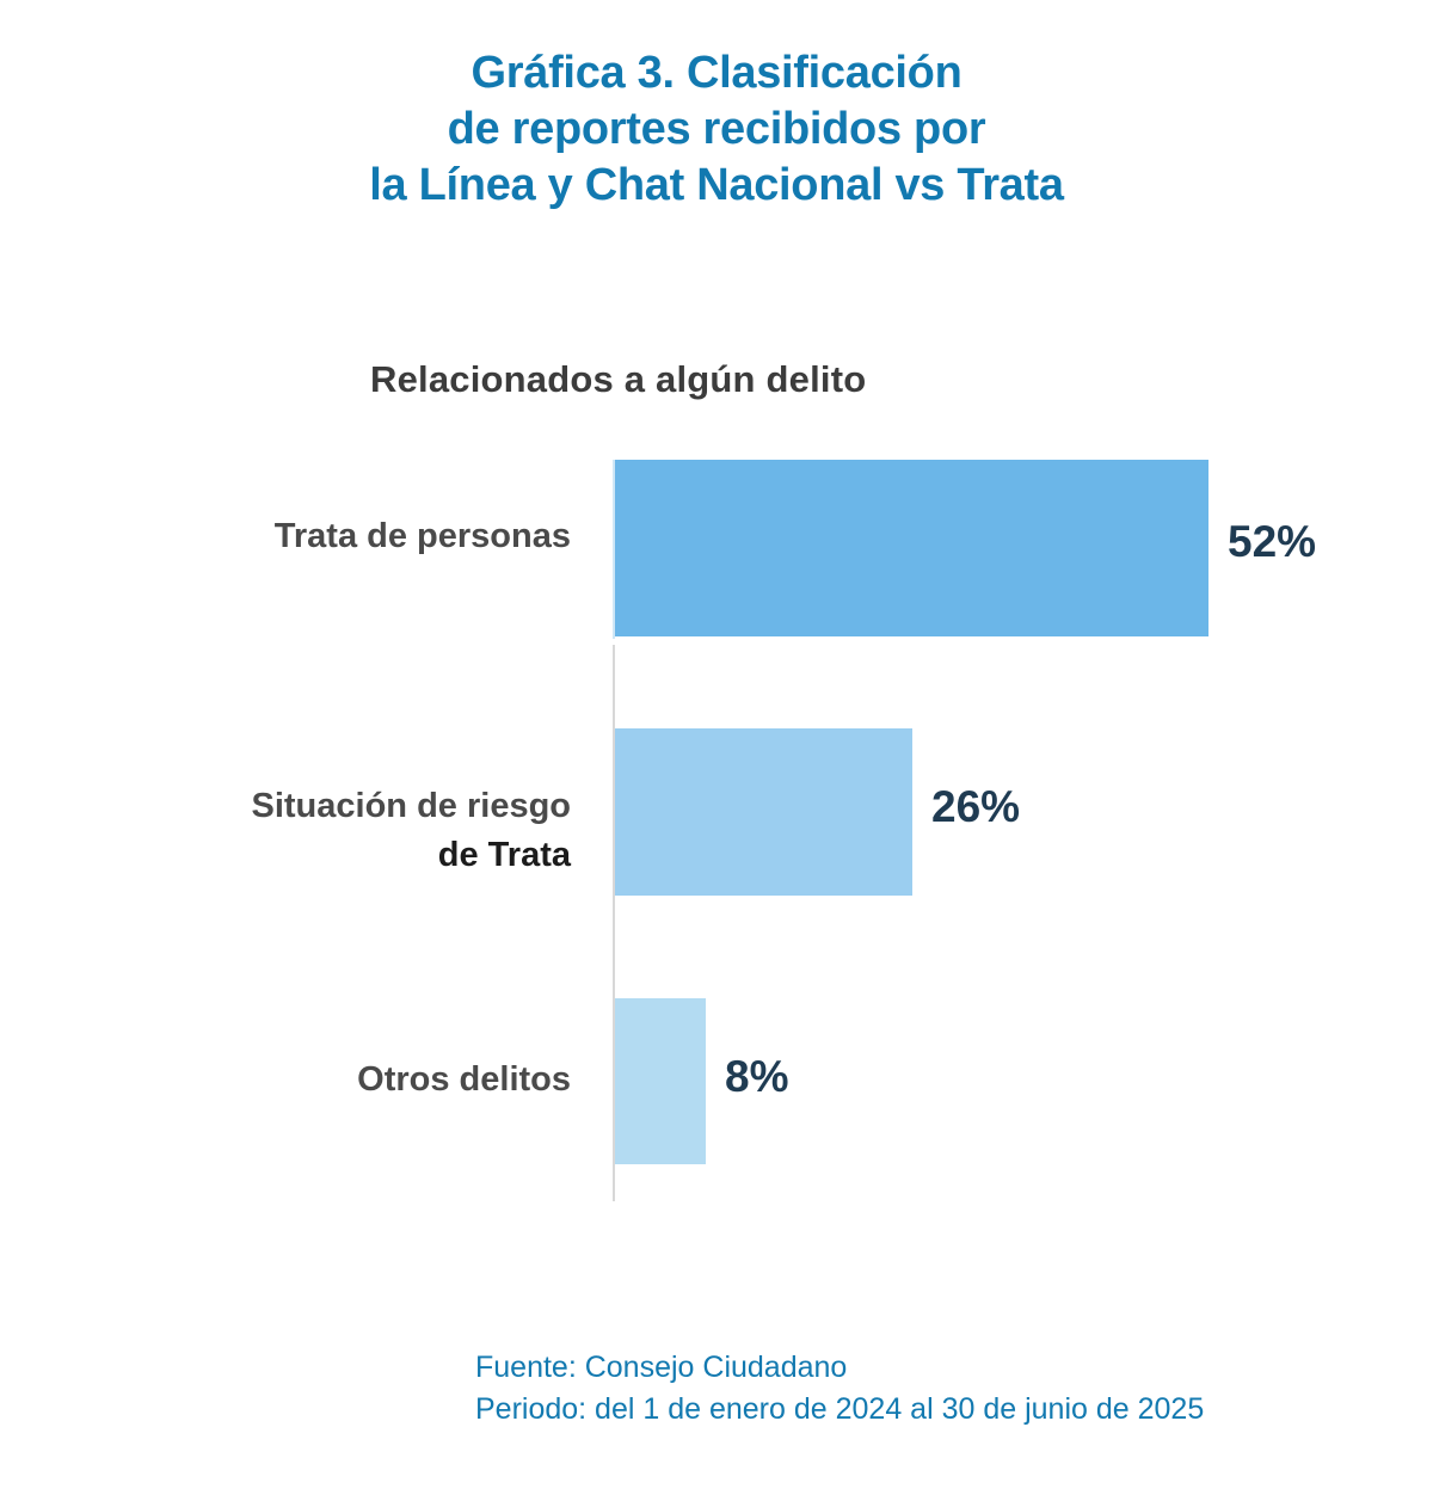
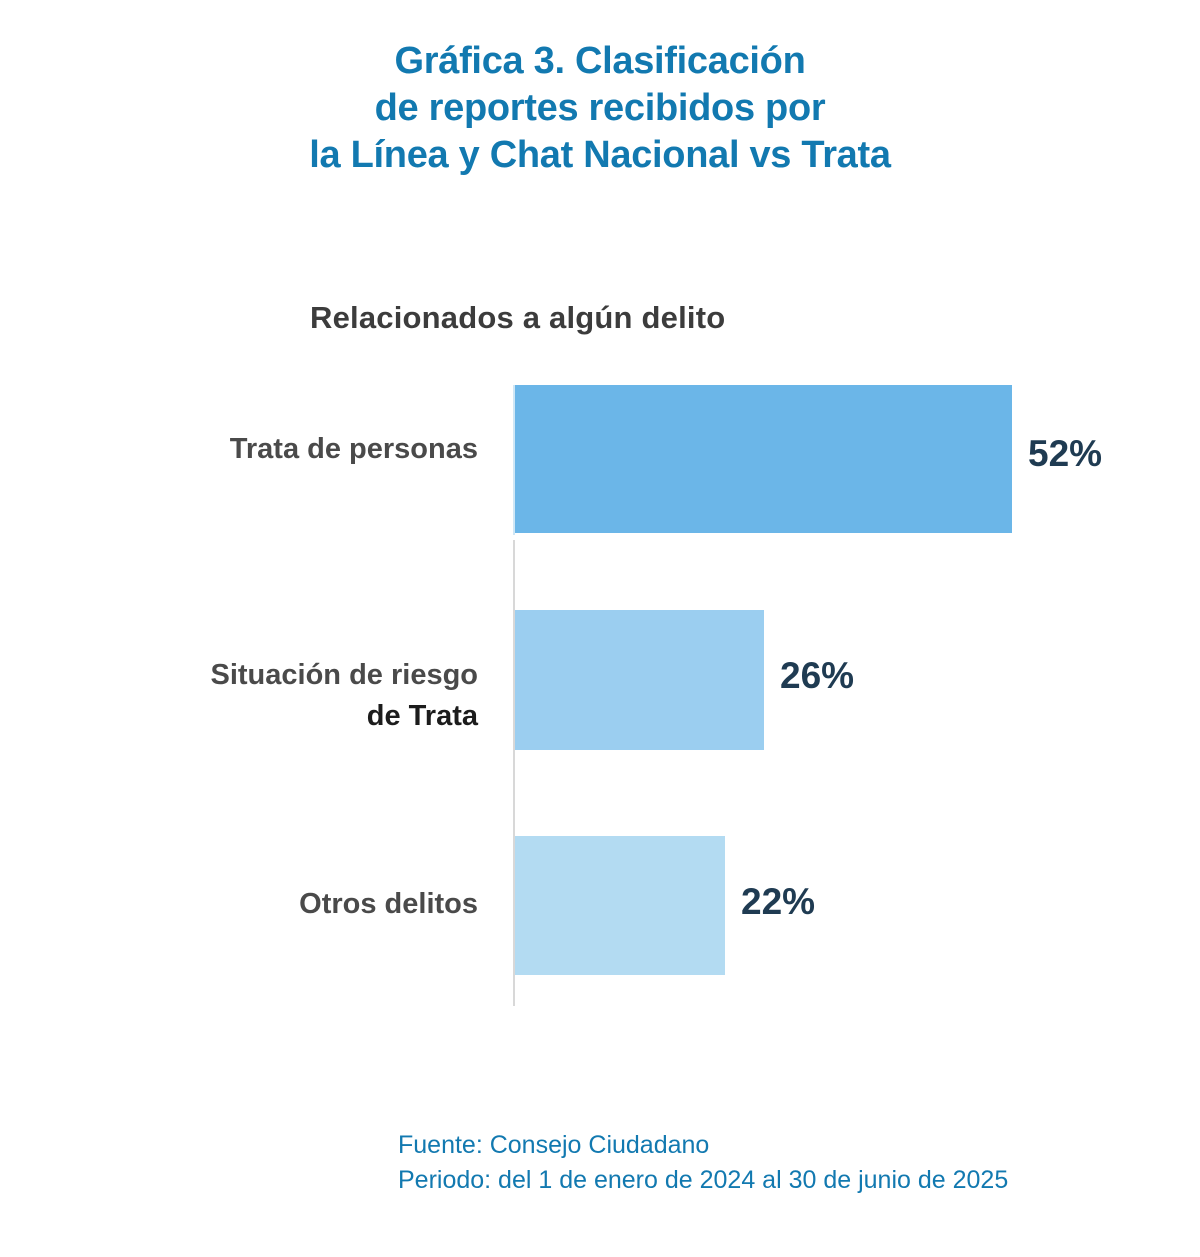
Otros delitos: 8% -> 22%
